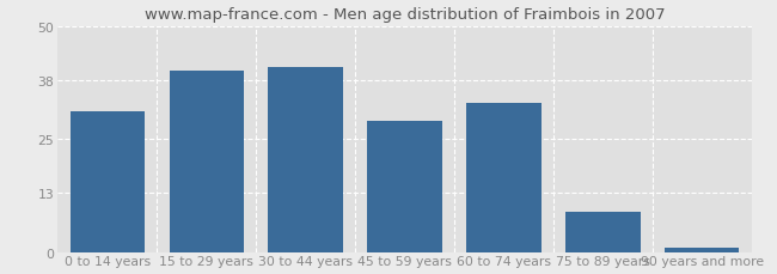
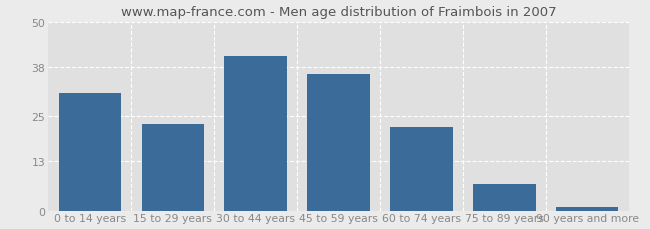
15 to 29 years: 40 -> 23
45 to 59 years: 29 -> 36
60 to 74 years: 33 -> 22
75 to 89 years: 9 -> 7
